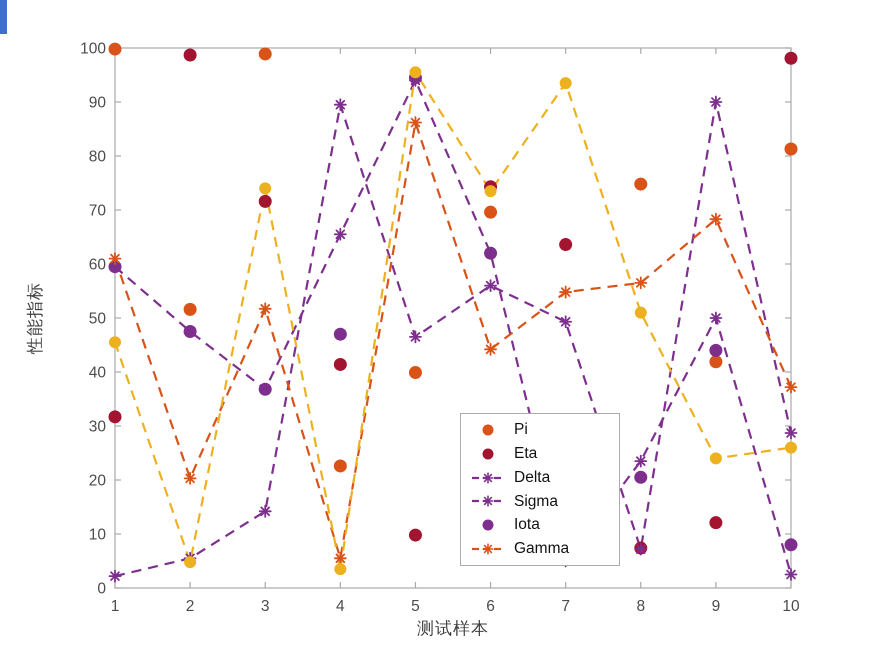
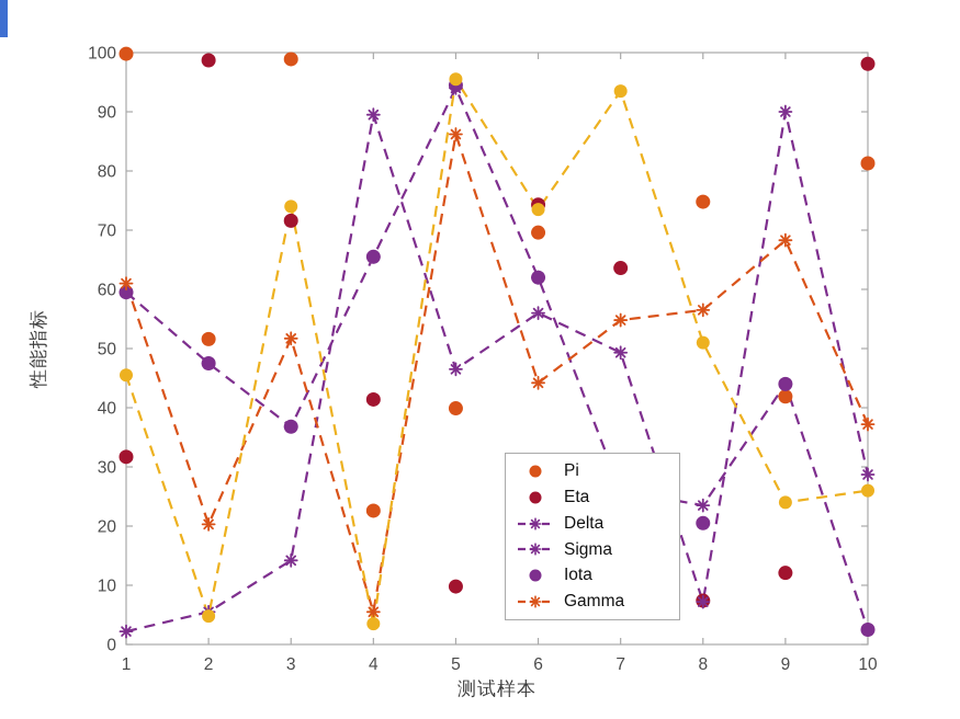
Iota/4: 47 -> 66
Sigma/7: 5 -> 26
Sigma/9: 50 -> 44
Iota/10: 8 -> 2
